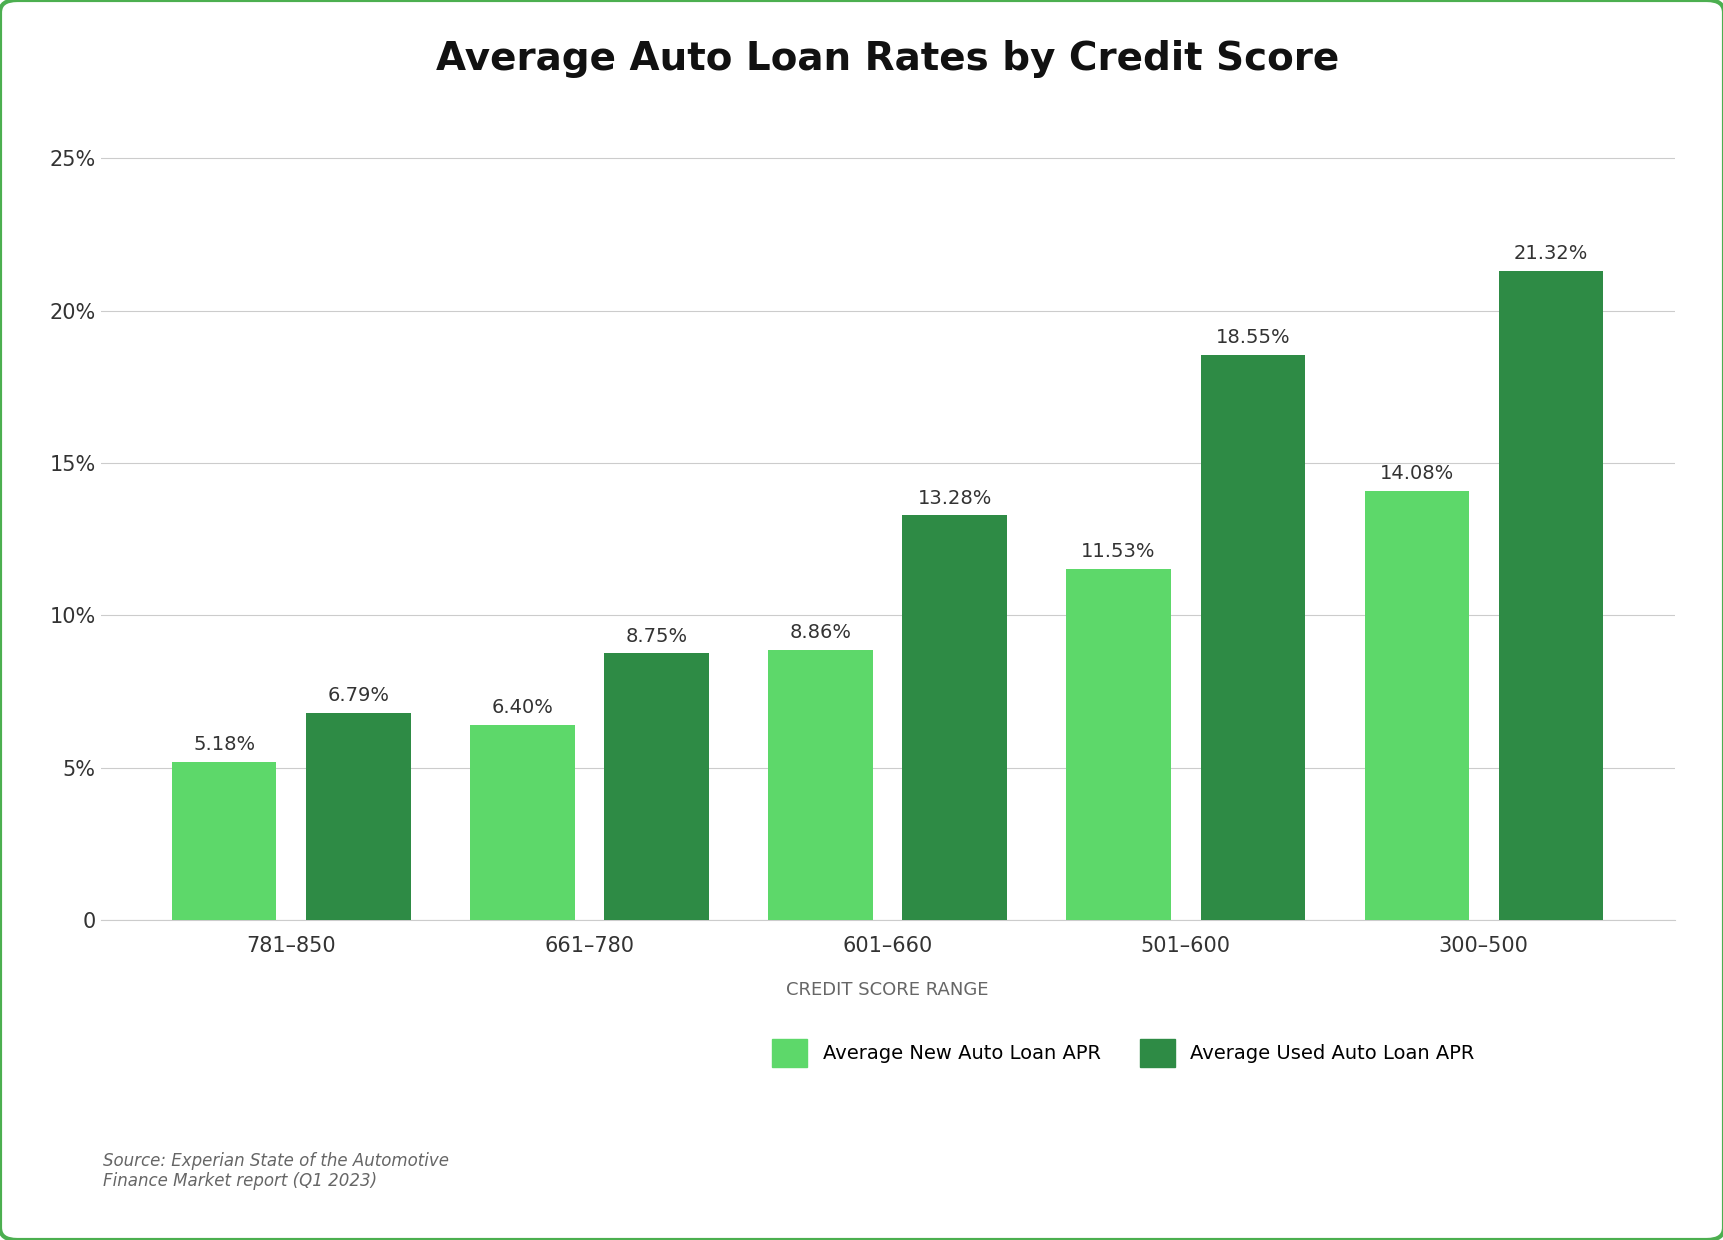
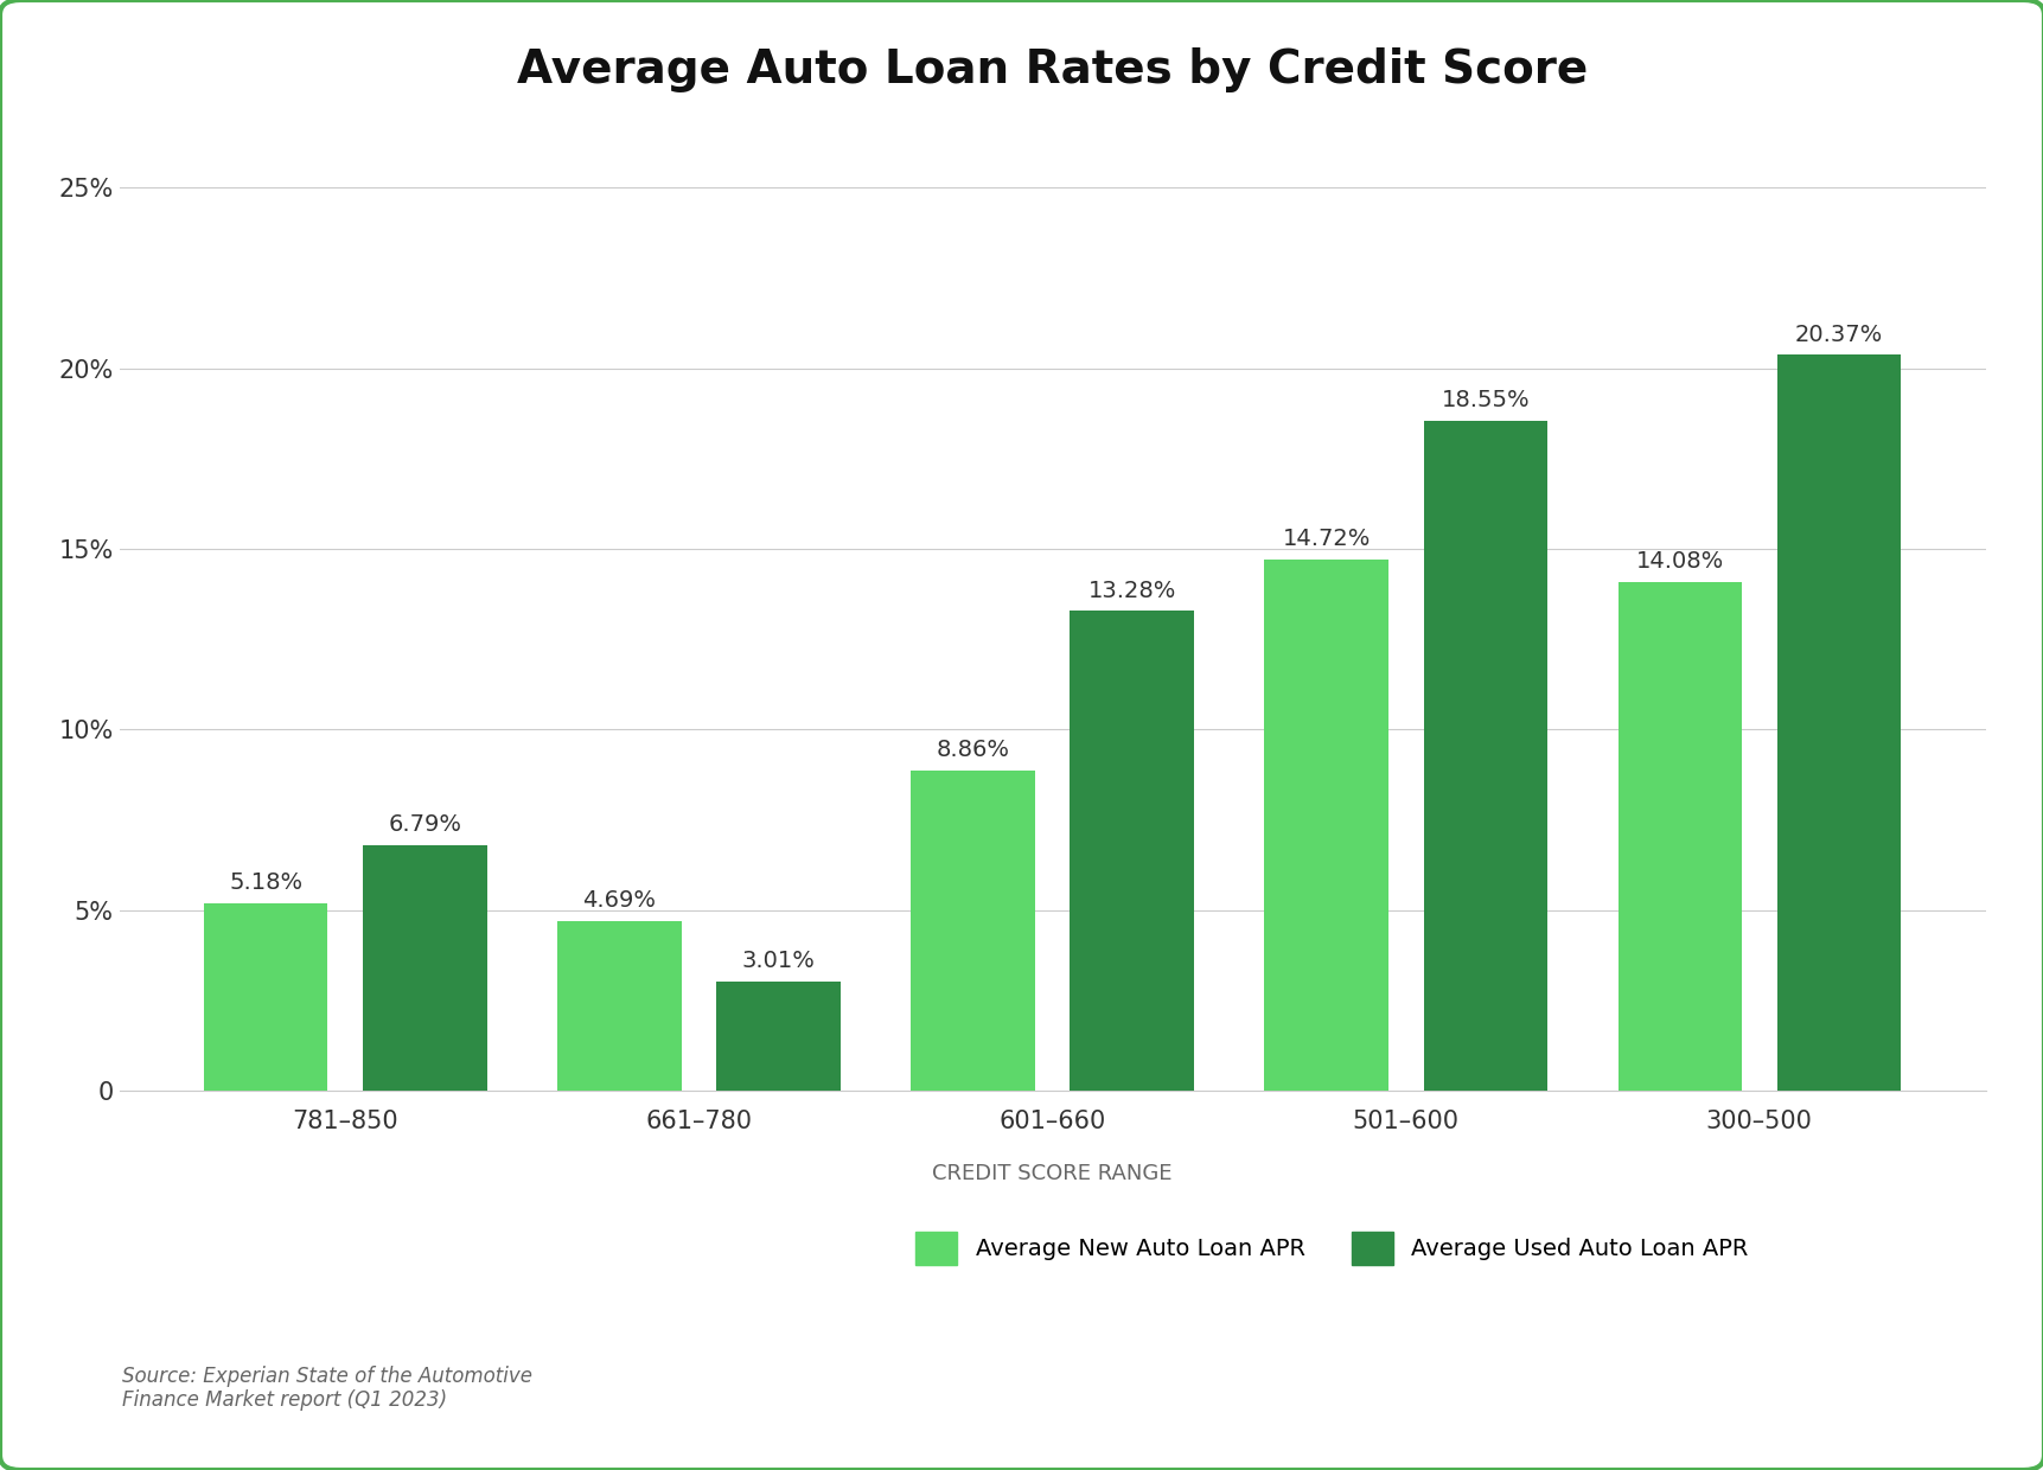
Average New Auto Loan APR/661–780: 6.40% -> 4.69%
Average Used Auto Loan APR/661–780: 8.75% -> 3.01%
Average New Auto Loan APR/501–600: 11.53% -> 14.72%
Average Used Auto Loan APR/300–500: 21.32% -> 20.37%
